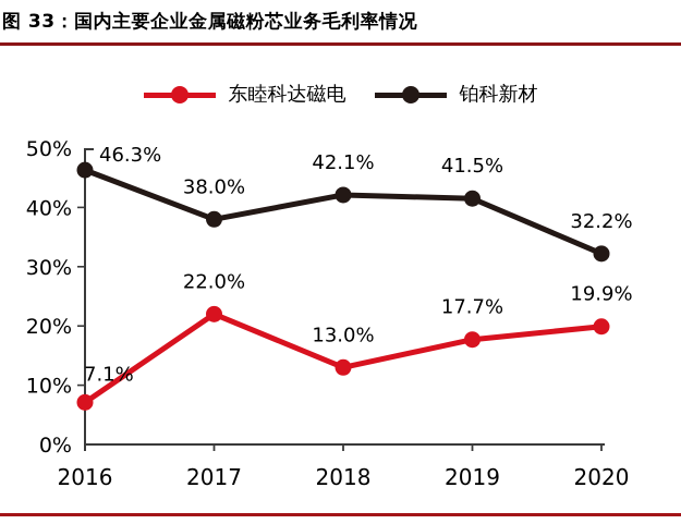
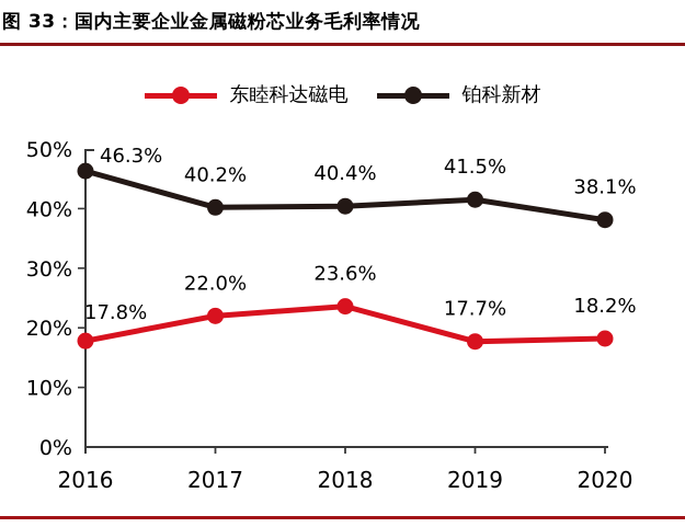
东睦科达磁电/2016: 7.1% -> 17.8%
铂科新材/2017: 38.0% -> 40.2%
东睦科达磁电/2018: 13.0% -> 23.6%
铂科新材/2018: 42.1% -> 40.4%
东睦科达磁电/2020: 19.9% -> 18.2%
铂科新材/2020: 32.2% -> 38.1%
